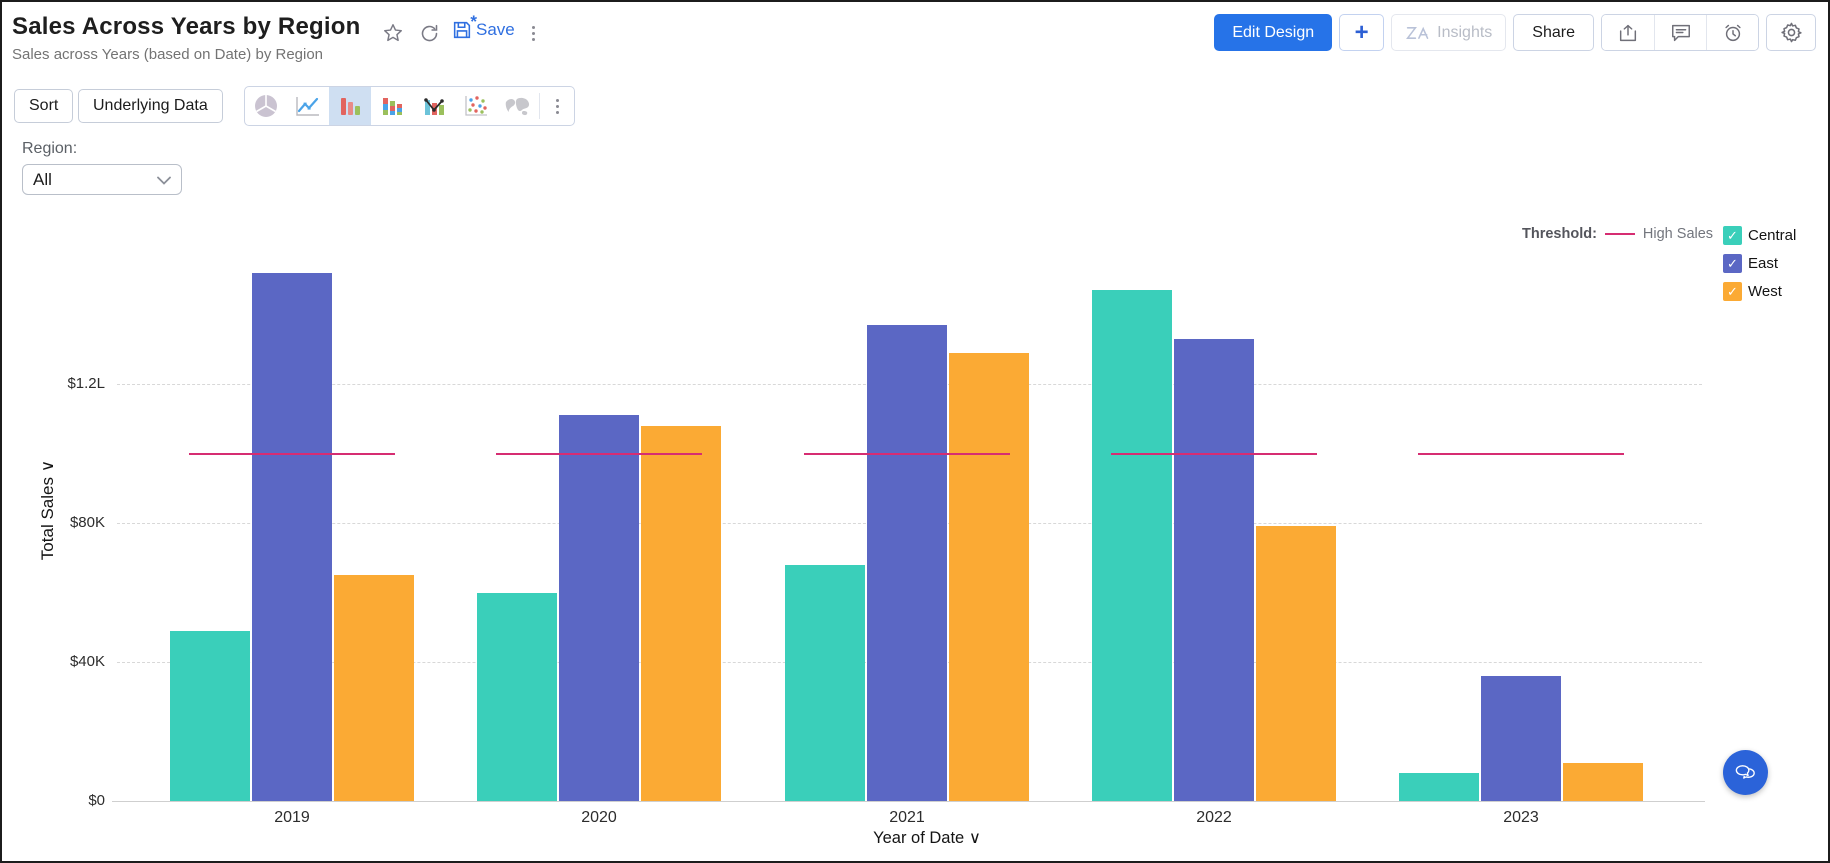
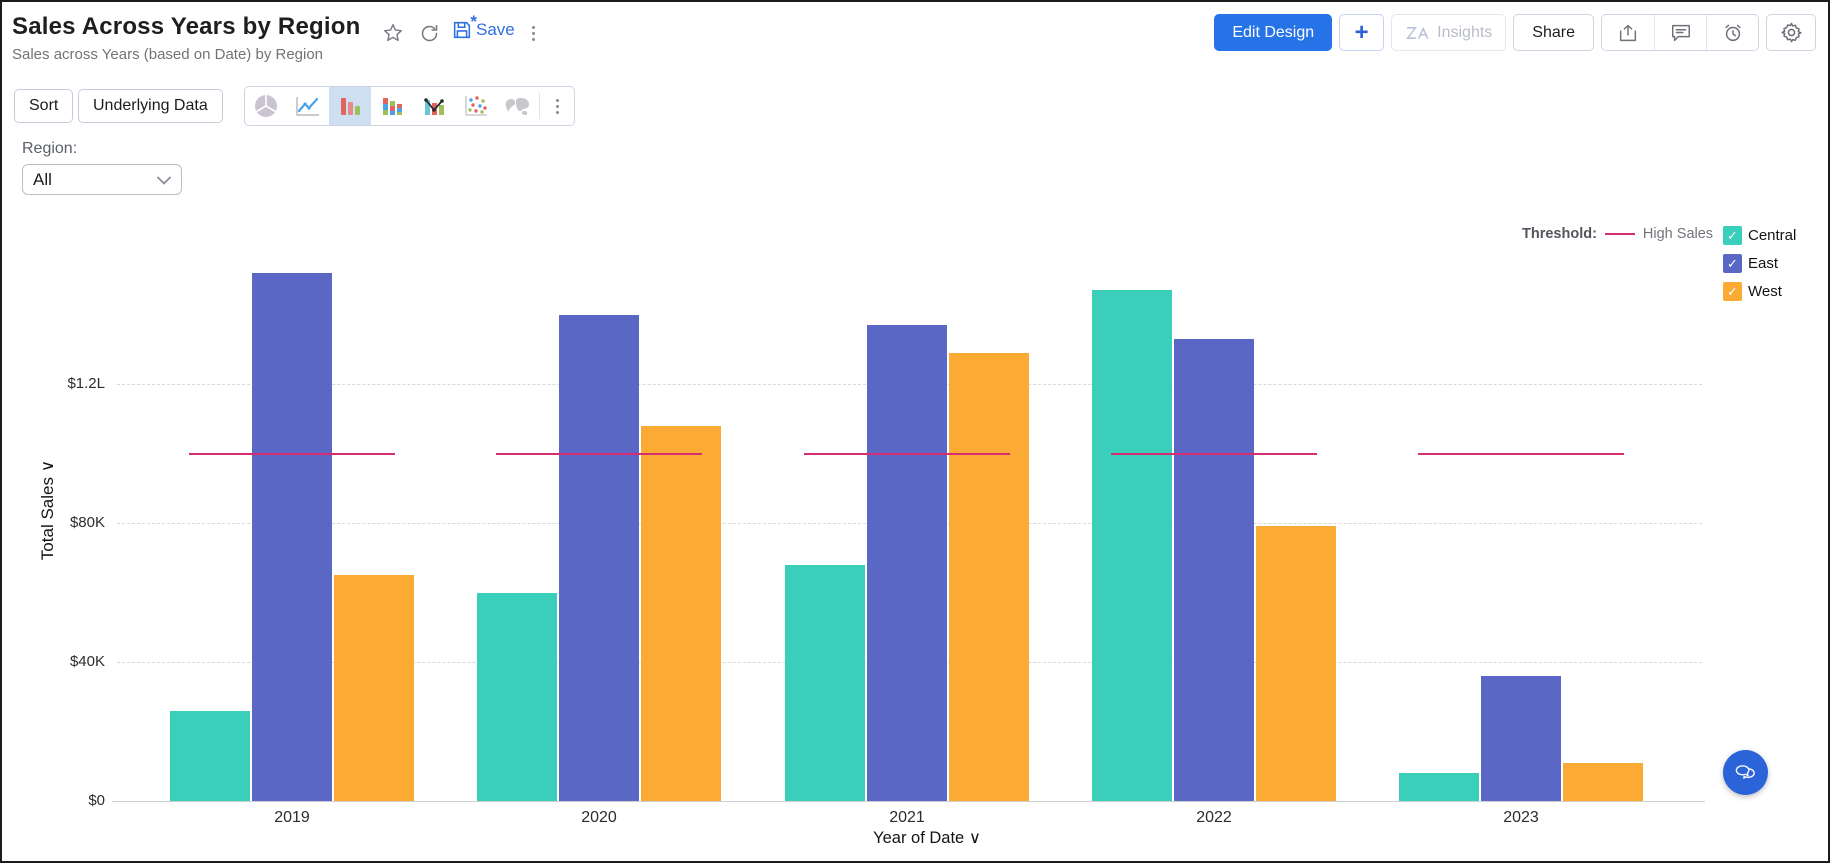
Central/2019: $49K -> $26K
East/2020: $111K -> $140K
